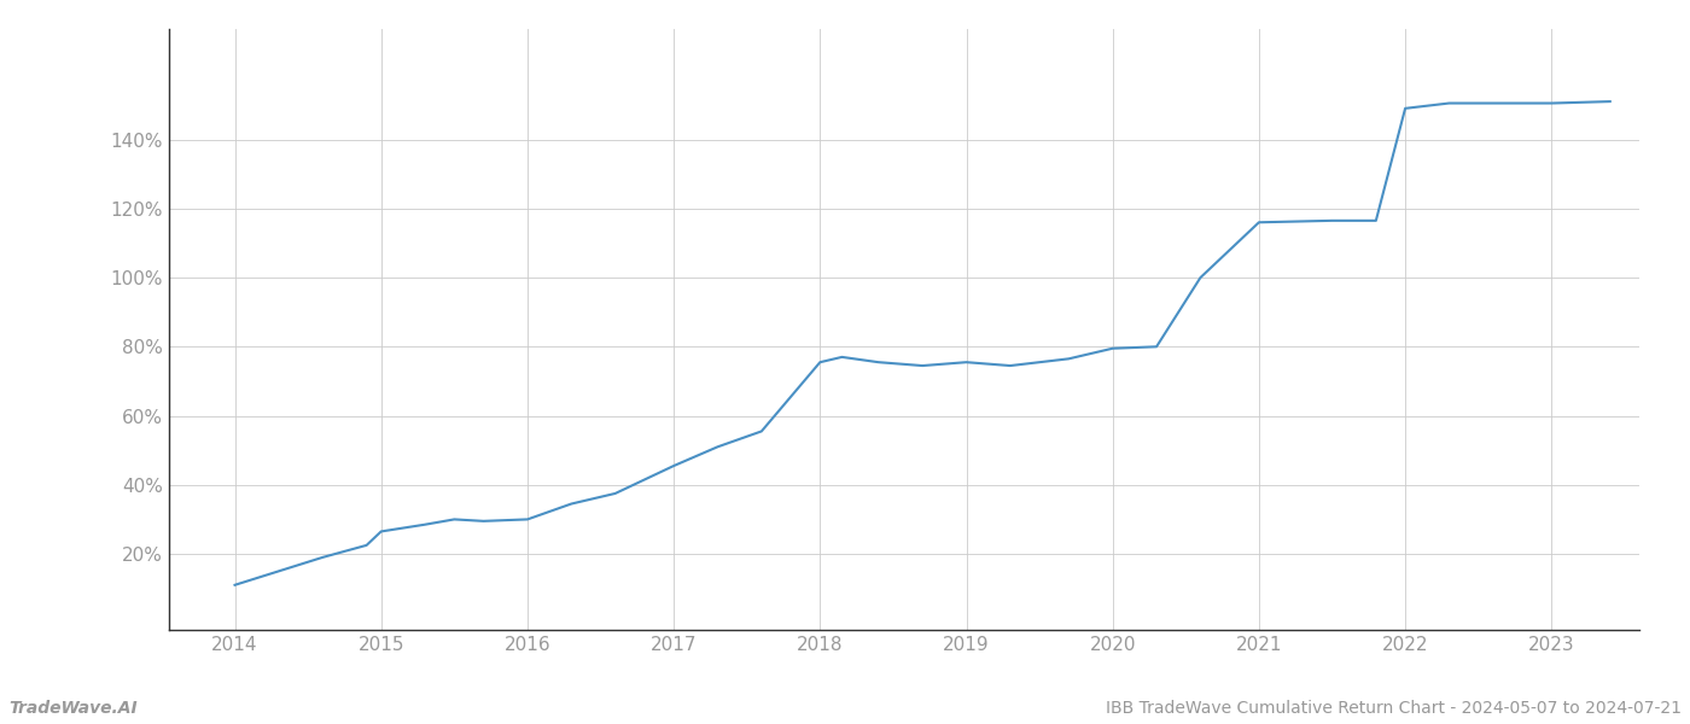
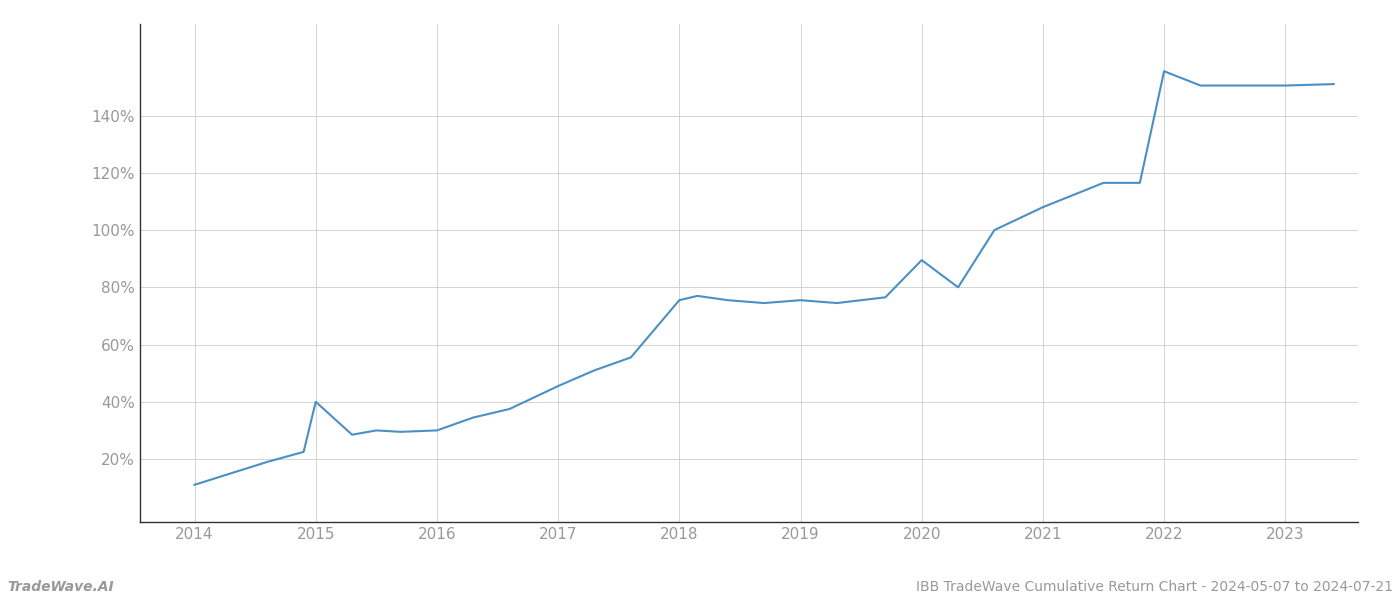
2015: 26.5% -> 40.0%
2020: 79.5% -> 89.5%
2021: 116.0% -> 108.0%
2022: 149.0% -> 155.5%
